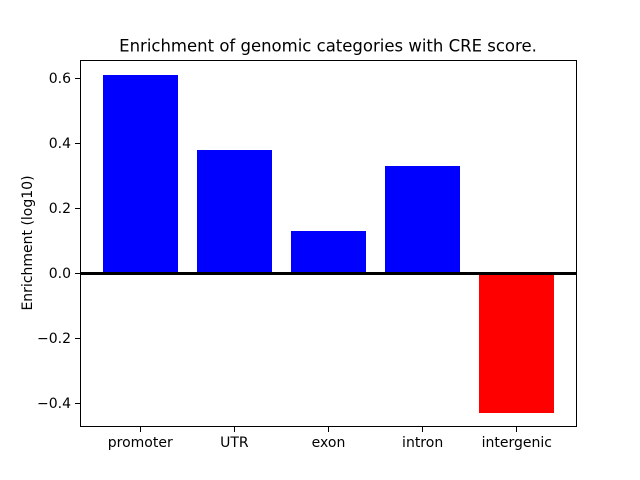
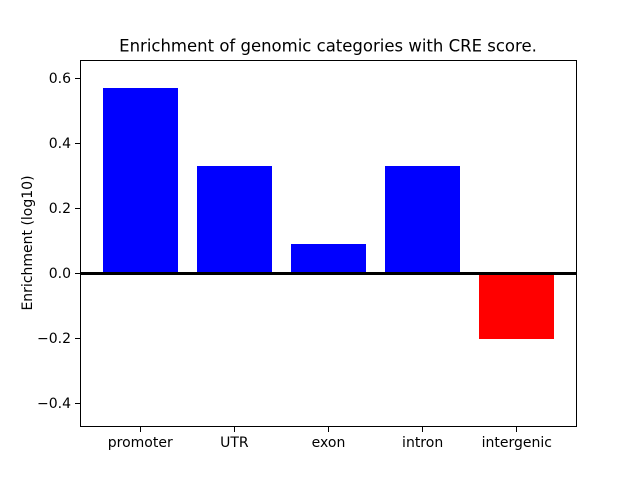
promoter: 0.61 -> 0.57
UTR: 0.38 -> 0.33
exon: 0.13 -> 0.09
intergenic: -0.43 -> -0.20
